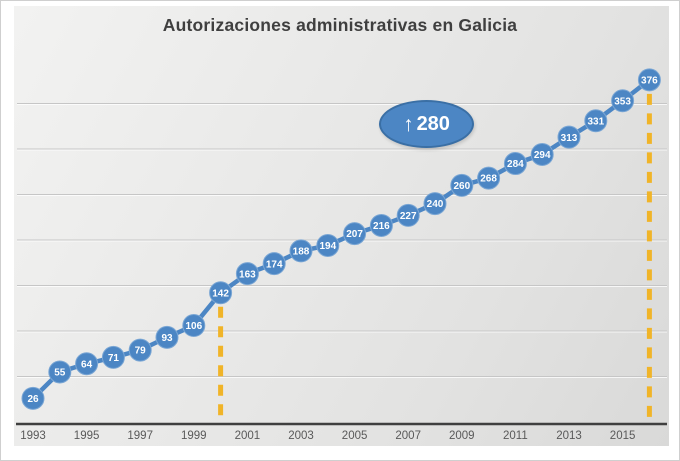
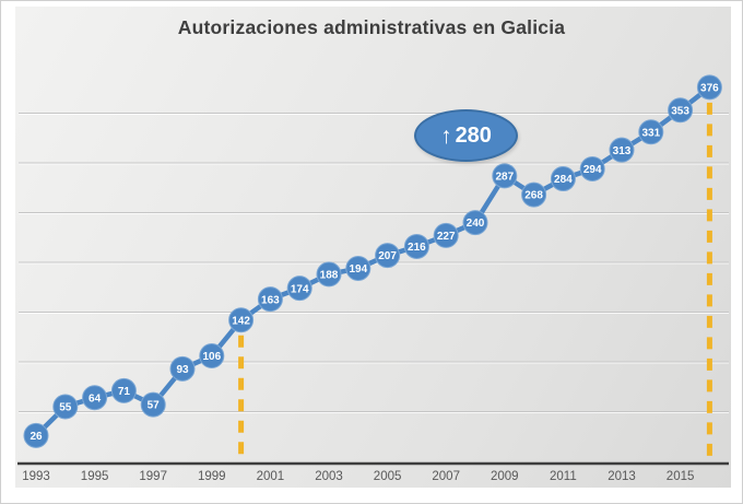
1997: 79 -> 57
2009: 260 -> 287
